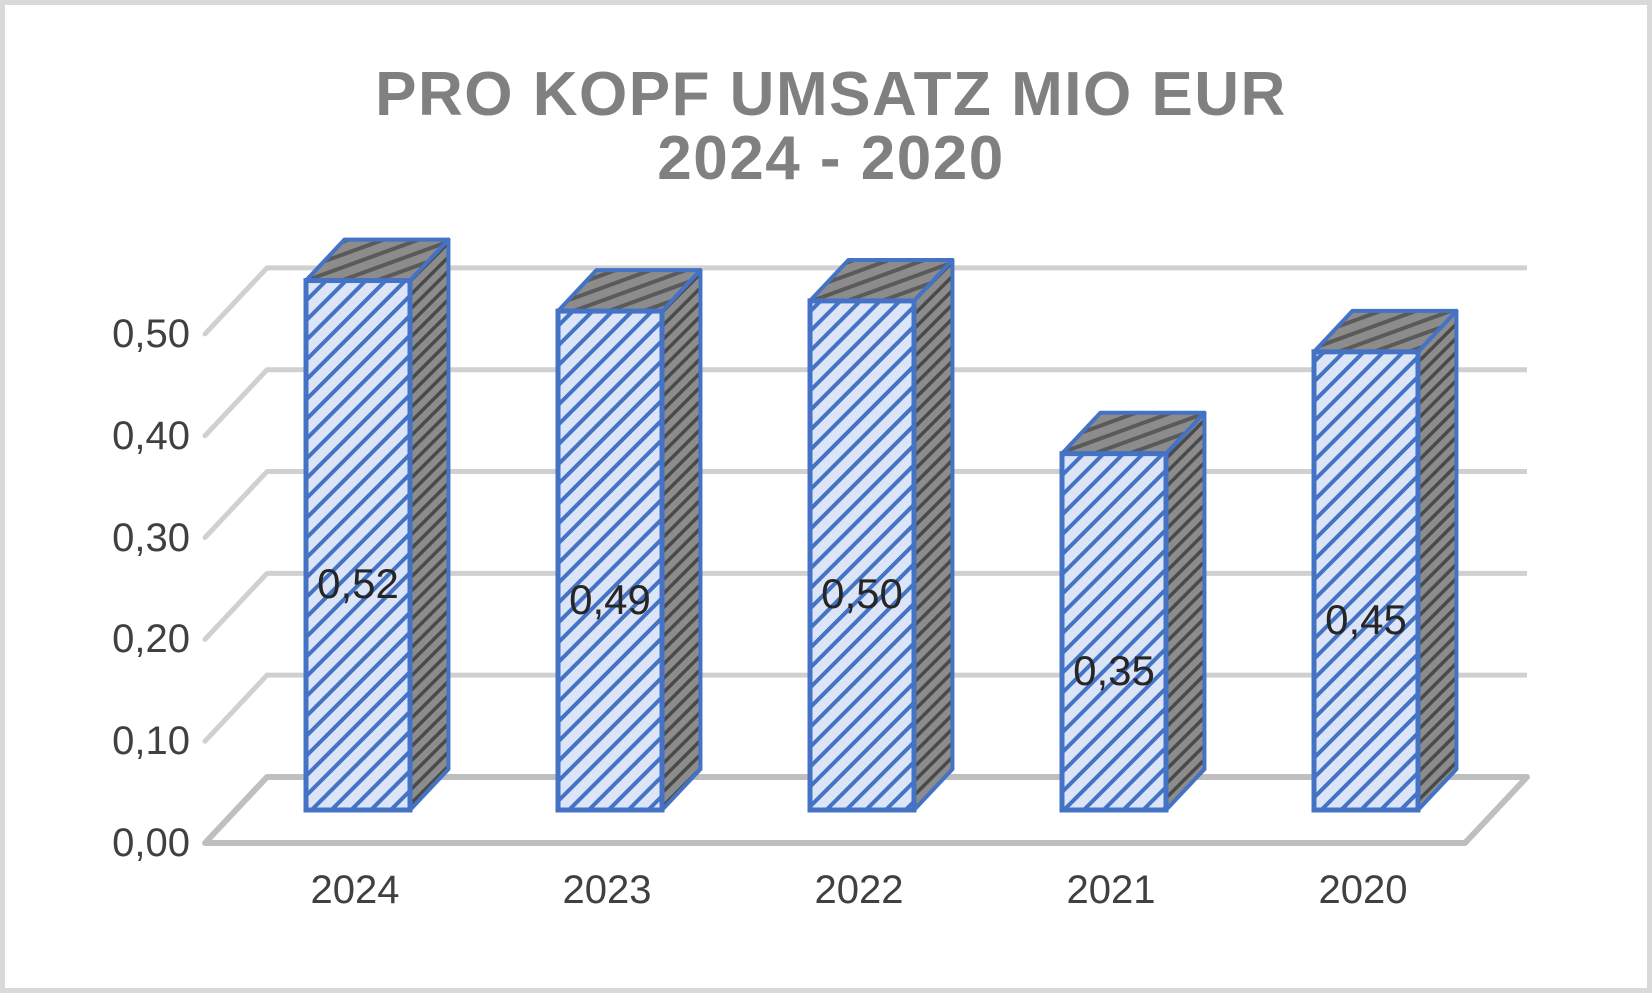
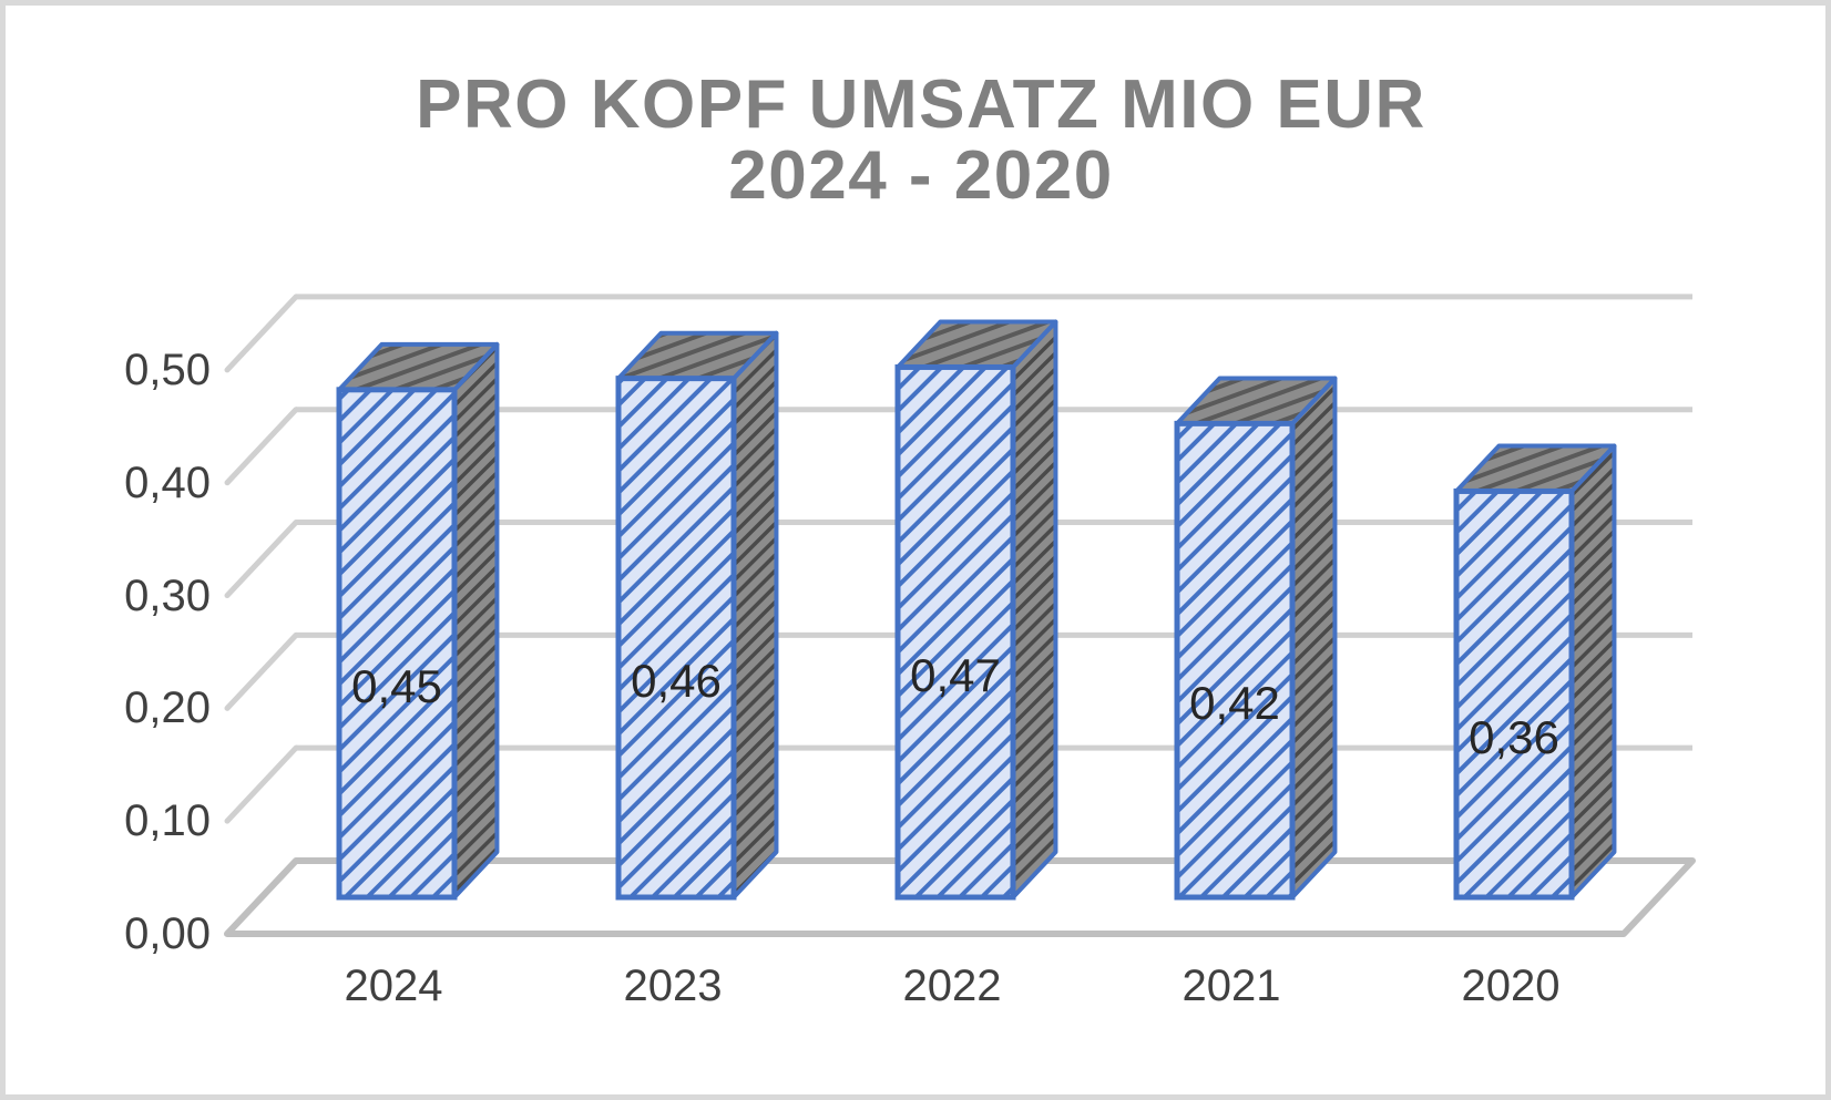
2024: 0,52 -> 0,45
2023: 0,49 -> 0,46
2022: 0,50 -> 0,47
2021: 0,35 -> 0,42
2020: 0,45 -> 0,36
